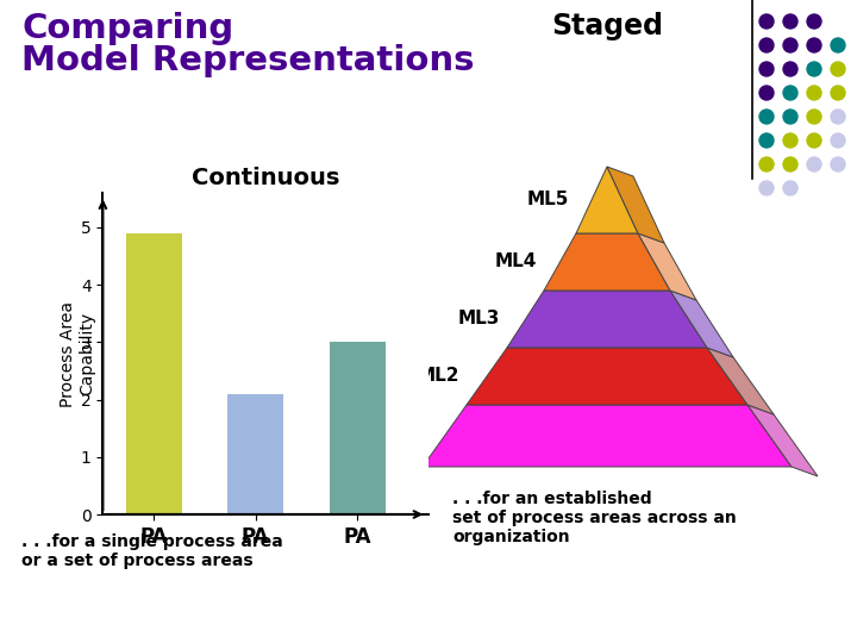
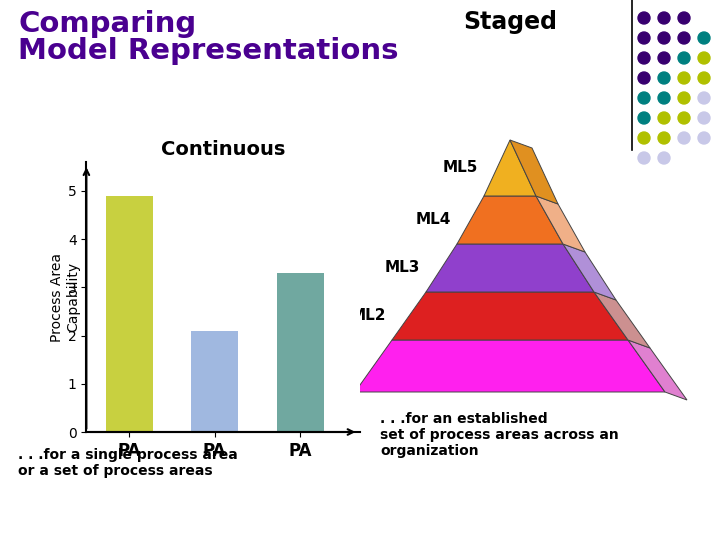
PA: 3.0 -> 3.3
